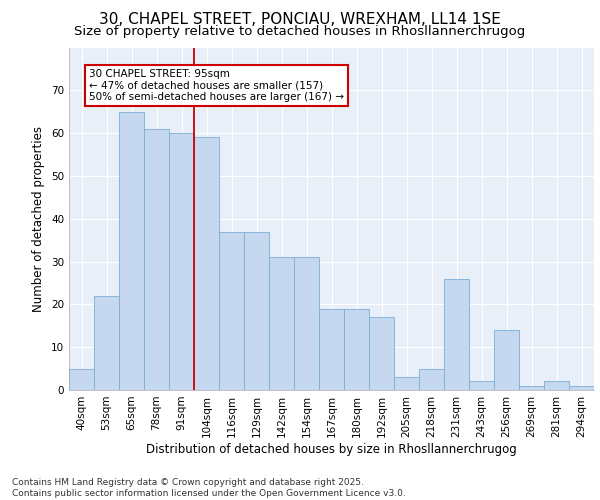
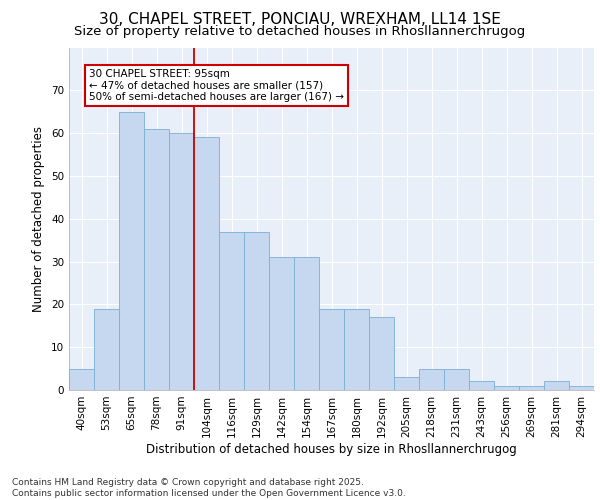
53sqm: 22 -> 19
231sqm: 26 -> 5
256sqm: 14 -> 1
